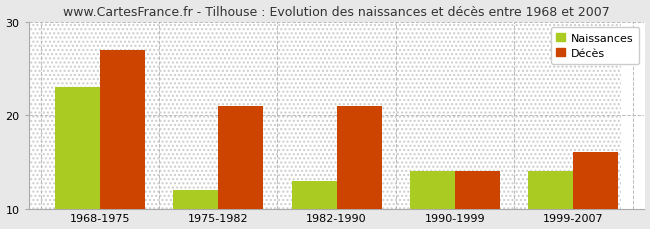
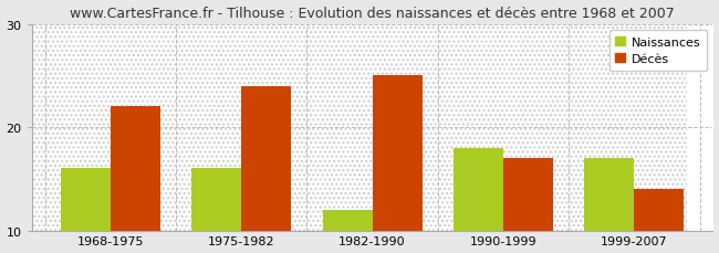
Naissances/1968-1975: 23 -> 16
Décès/1968-1975: 27 -> 22
Naissances/1975-1982: 12 -> 16
Décès/1975-1982: 21 -> 24
Naissances/1982-1990: 13 -> 12
Décès/1982-1990: 21 -> 25
Naissances/1990-1999: 14 -> 18
Décès/1990-1999: 14 -> 17
Naissances/1999-2007: 14 -> 17
Décès/1999-2007: 16 -> 14
